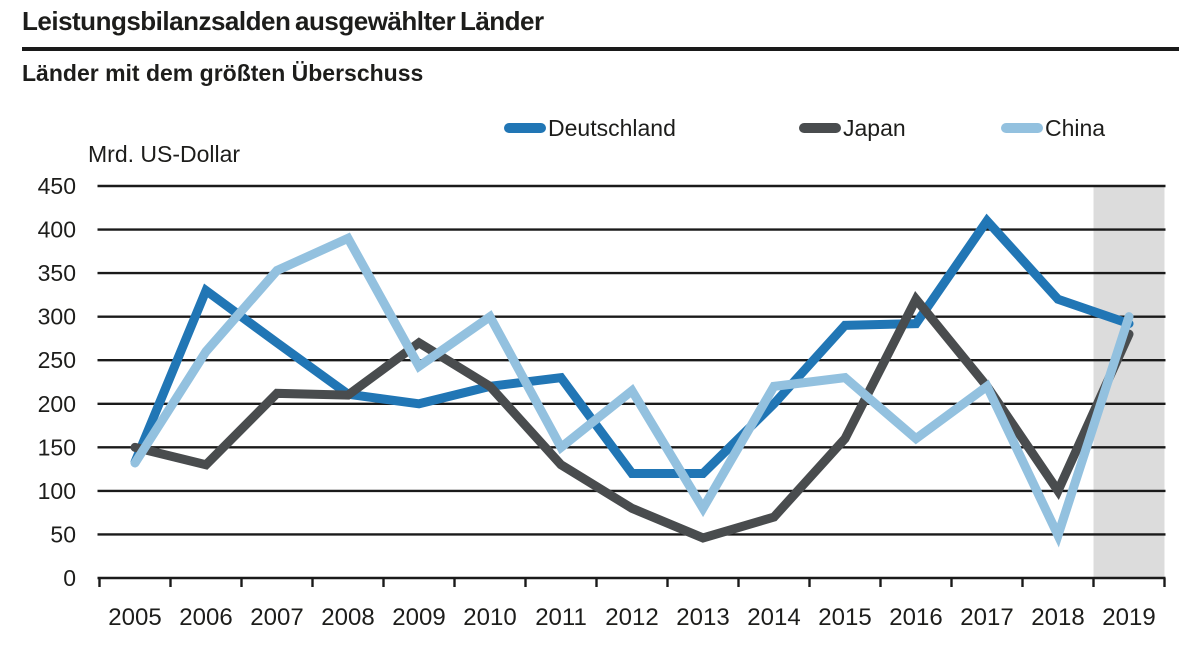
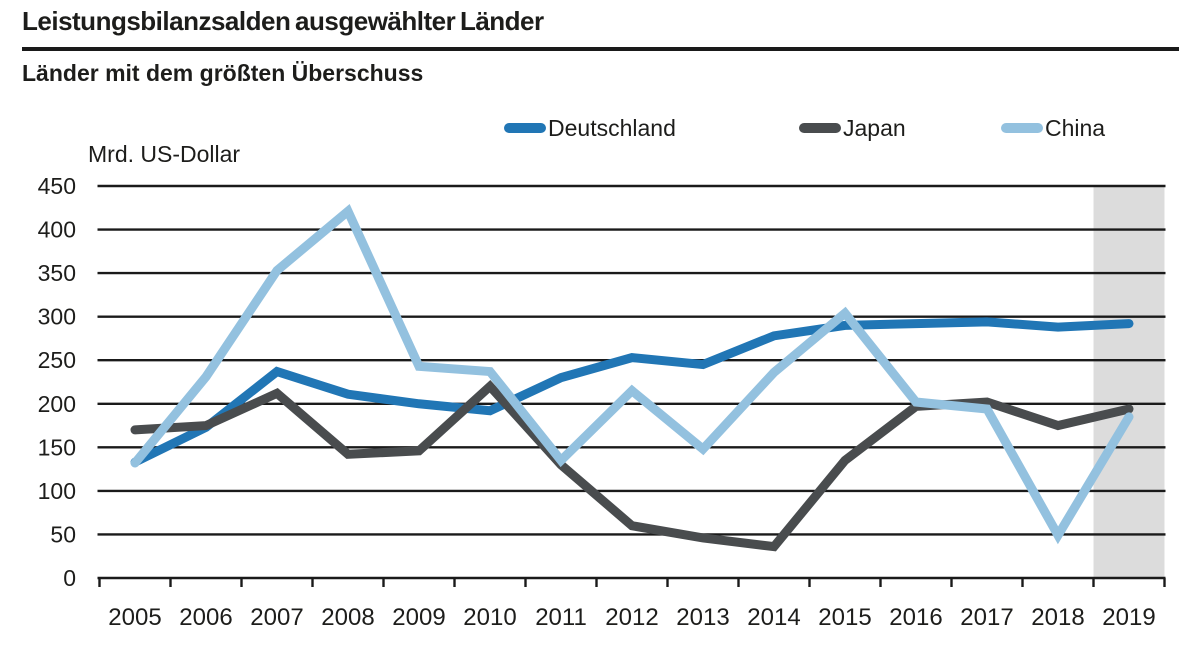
Japan/2005: 150 -> 170
Deutschland/2006: 330 -> 170
Japan/2006: 130 -> 180
China/2006: 260 -> 230
Deutschland/2007: 270 -> 240
Japan/2008: 210 -> 140
China/2008: 390 -> 420
Japan/2009: 270 -> 150
Deutschland/2010: 220 -> 190
China/2010: 300 -> 240
China/2011: 150 -> 140
Deutschland/2012: 120 -> 250
Japan/2012: 80 -> 60
Deutschland/2013: 120 -> 240
China/2013: 80 -> 150
Deutschland/2014: 200 -> 280
Japan/2014: 70 -> 40
China/2014: 220 -> 240
Japan/2015: 160 -> 140
China/2015: 230 -> 300
Japan/2016: 320 -> 200
China/2016: 160 -> 200
Deutschland/2017: 410 -> 290
Japan/2017: 220 -> 200
China/2017: 220 -> 190
Deutschland/2018: 320 -> 290
Japan/2018: 100 -> 180
Japan/2019: 280 -> 190
China/2019: 300 -> 180
